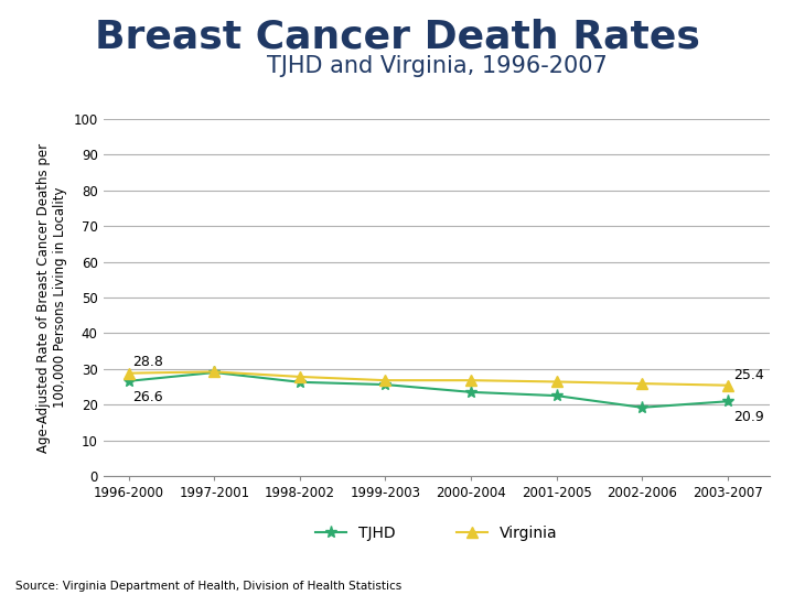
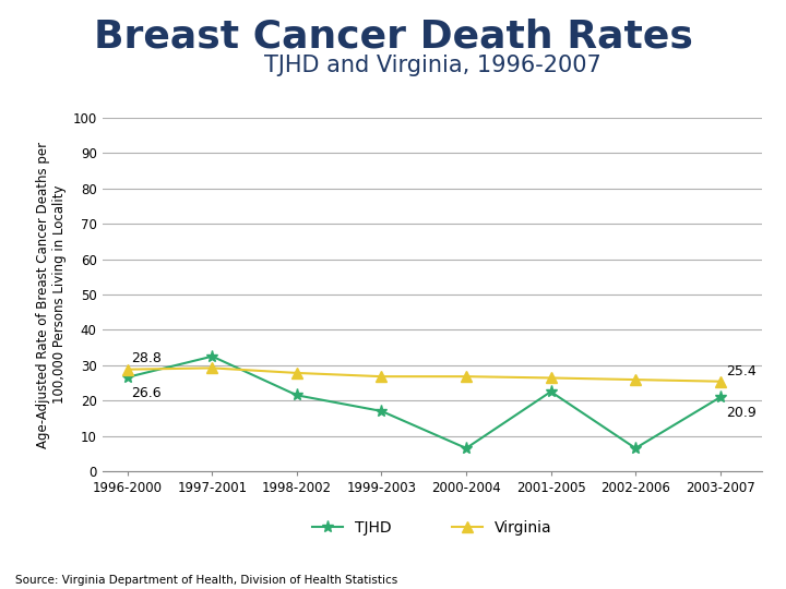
TJHD/1997-2001: 29.0 -> 32.5
TJHD/1998-2002: 26.3 -> 21.5
TJHD/1999-2003: 25.6 -> 17.0
TJHD/2000-2004: 23.5 -> 6.5
TJHD/2002-2006: 19.2 -> 6.5
